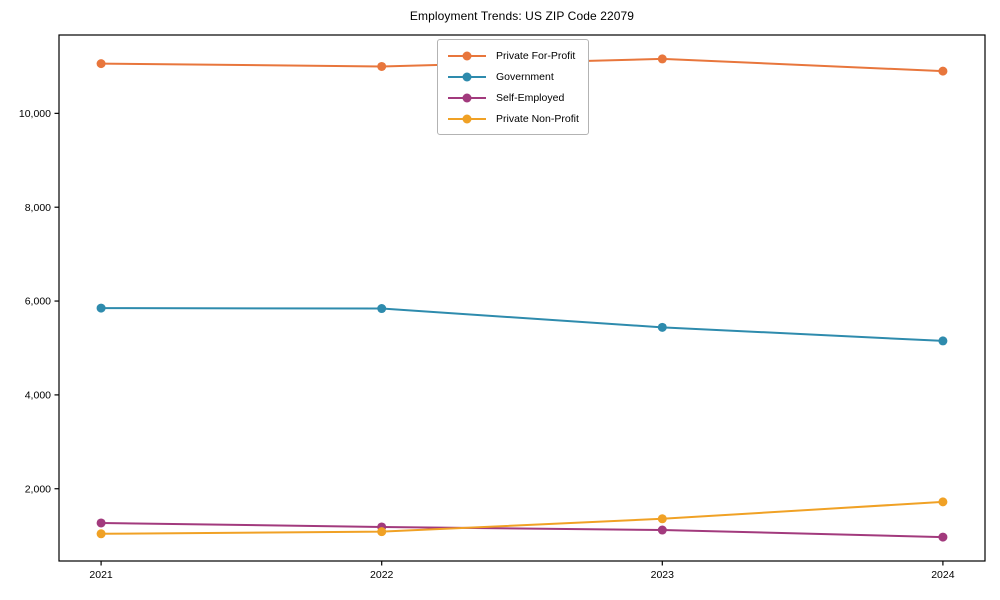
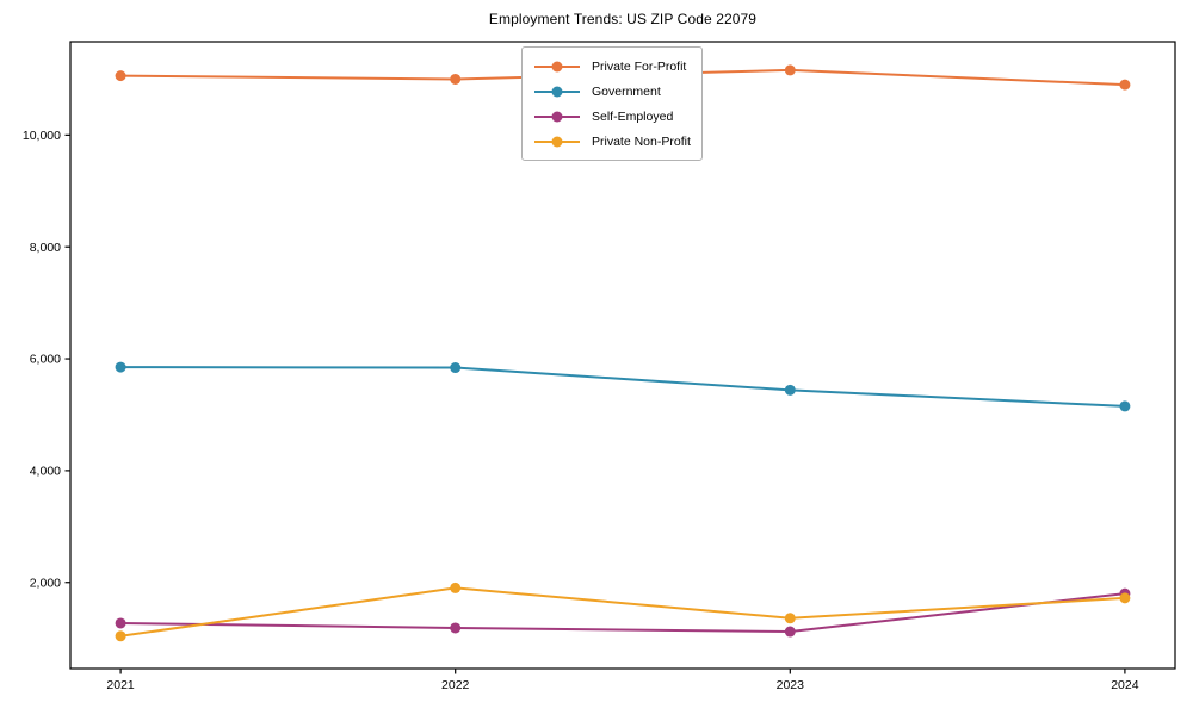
Private Non-Profit/2022: 1100 -> 1900
Self-Employed/2024: 1000 -> 1800
